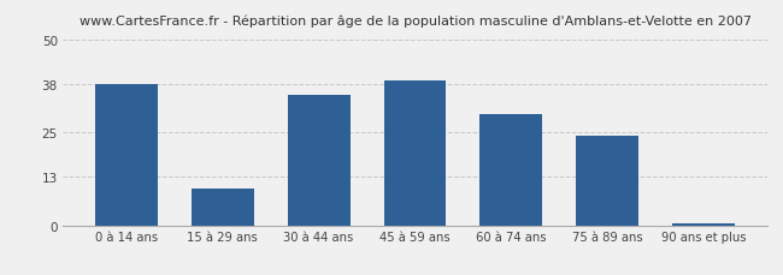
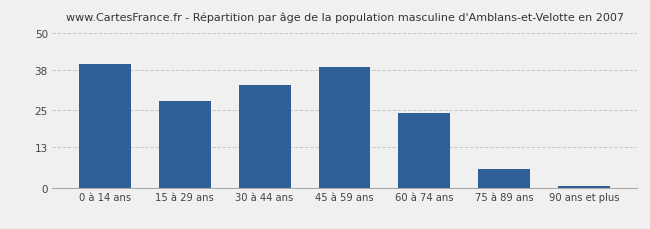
0 à 14 ans: 38.0 -> 40.0
15 à 29 ans: 10.0 -> 28.0
30 à 44 ans: 35.0 -> 33.0
60 à 74 ans: 30.0 -> 24.0
75 à 89 ans: 24.0 -> 6.0
